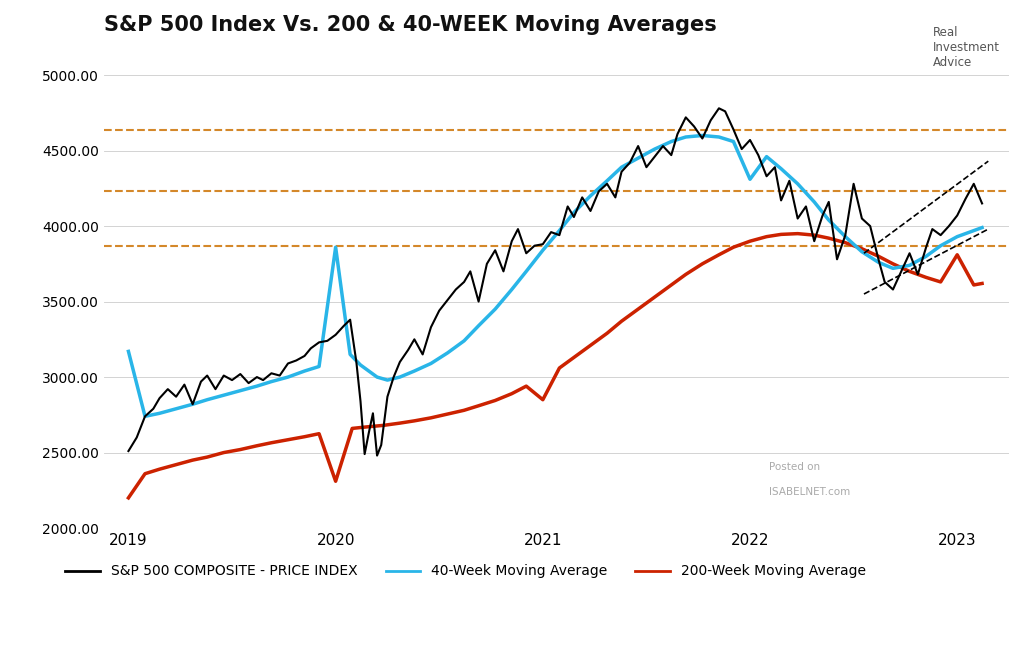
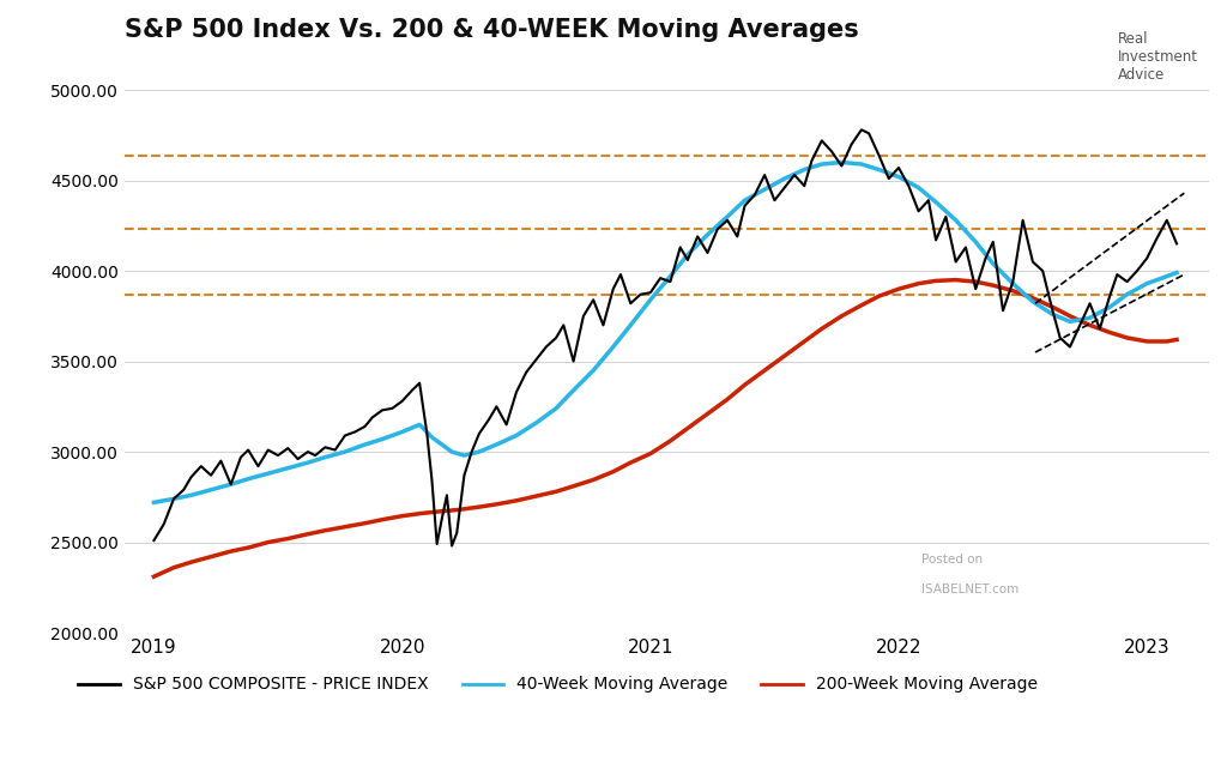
40-Week Moving Average/2019: 3170 -> 2720
200-Week Moving Average/2019: 2200 -> 2310
40-Week Moving Average/2020: 3860 -> 3110
200-Week Moving Average/2020: 2310 -> 2640
200-Week Moving Average/2021: 2850 -> 2990
40-Week Moving Average/2022: 4310 -> 4520
200-Week Moving Average/2023: 3810 -> 3610
